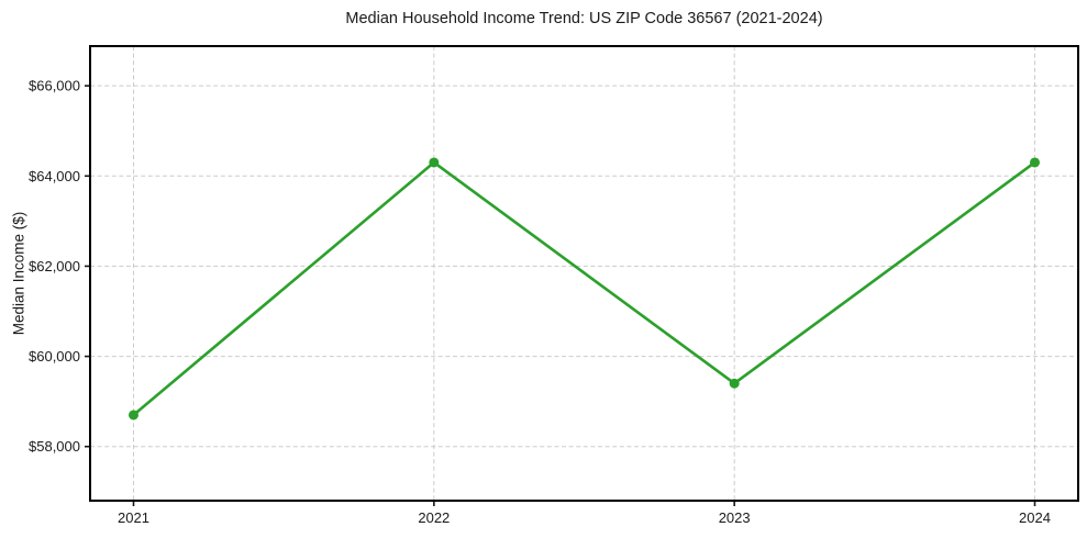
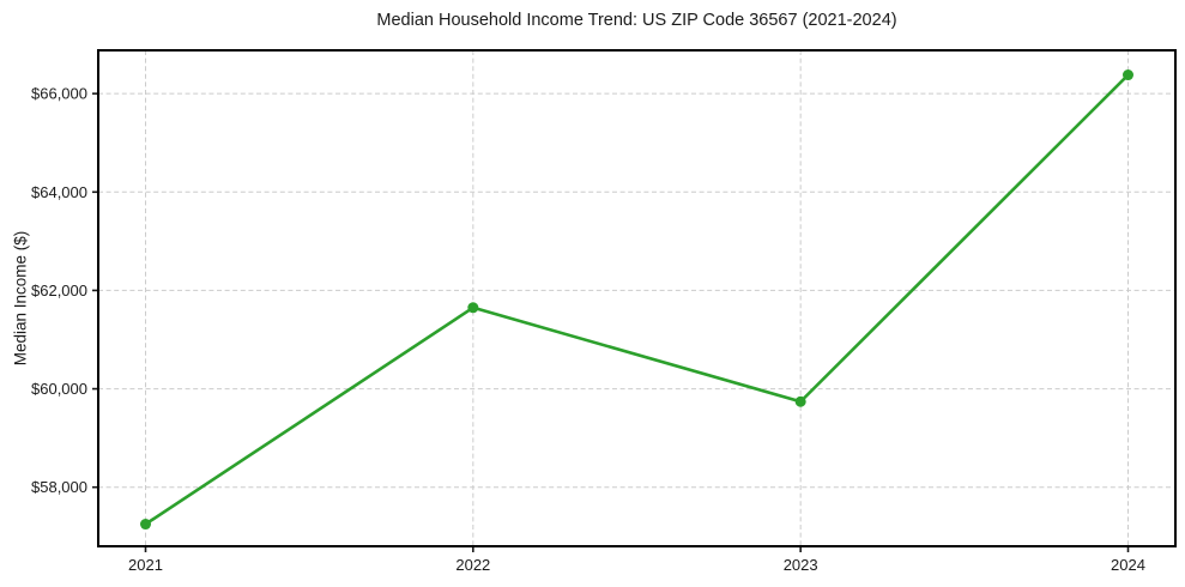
2021: $58700 -> $57200
2022: $64300 -> $61600
2023: $59400 -> $59700
2024: $64300 -> $66400
